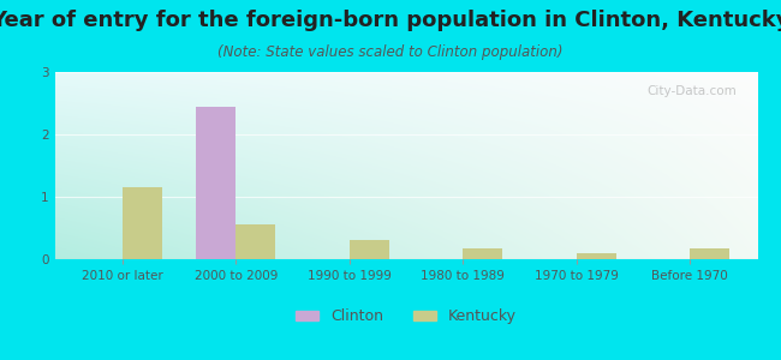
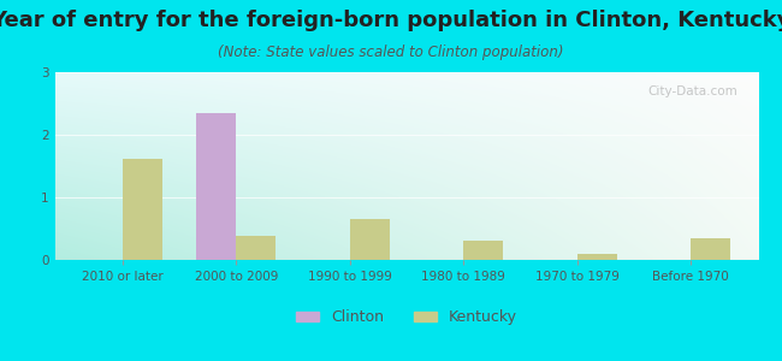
Kentucky/2010 or later: 1.15 -> 1.62
Clinton/2000 to 2009: 2.45 -> 2.34
Kentucky/2000 to 2009: 0.55 -> 0.38
Kentucky/1990 to 1999: 0.30 -> 0.66
Kentucky/1980 to 1989: 0.17 -> 0.30
Kentucky/Before 1970: 0.17 -> 0.34
